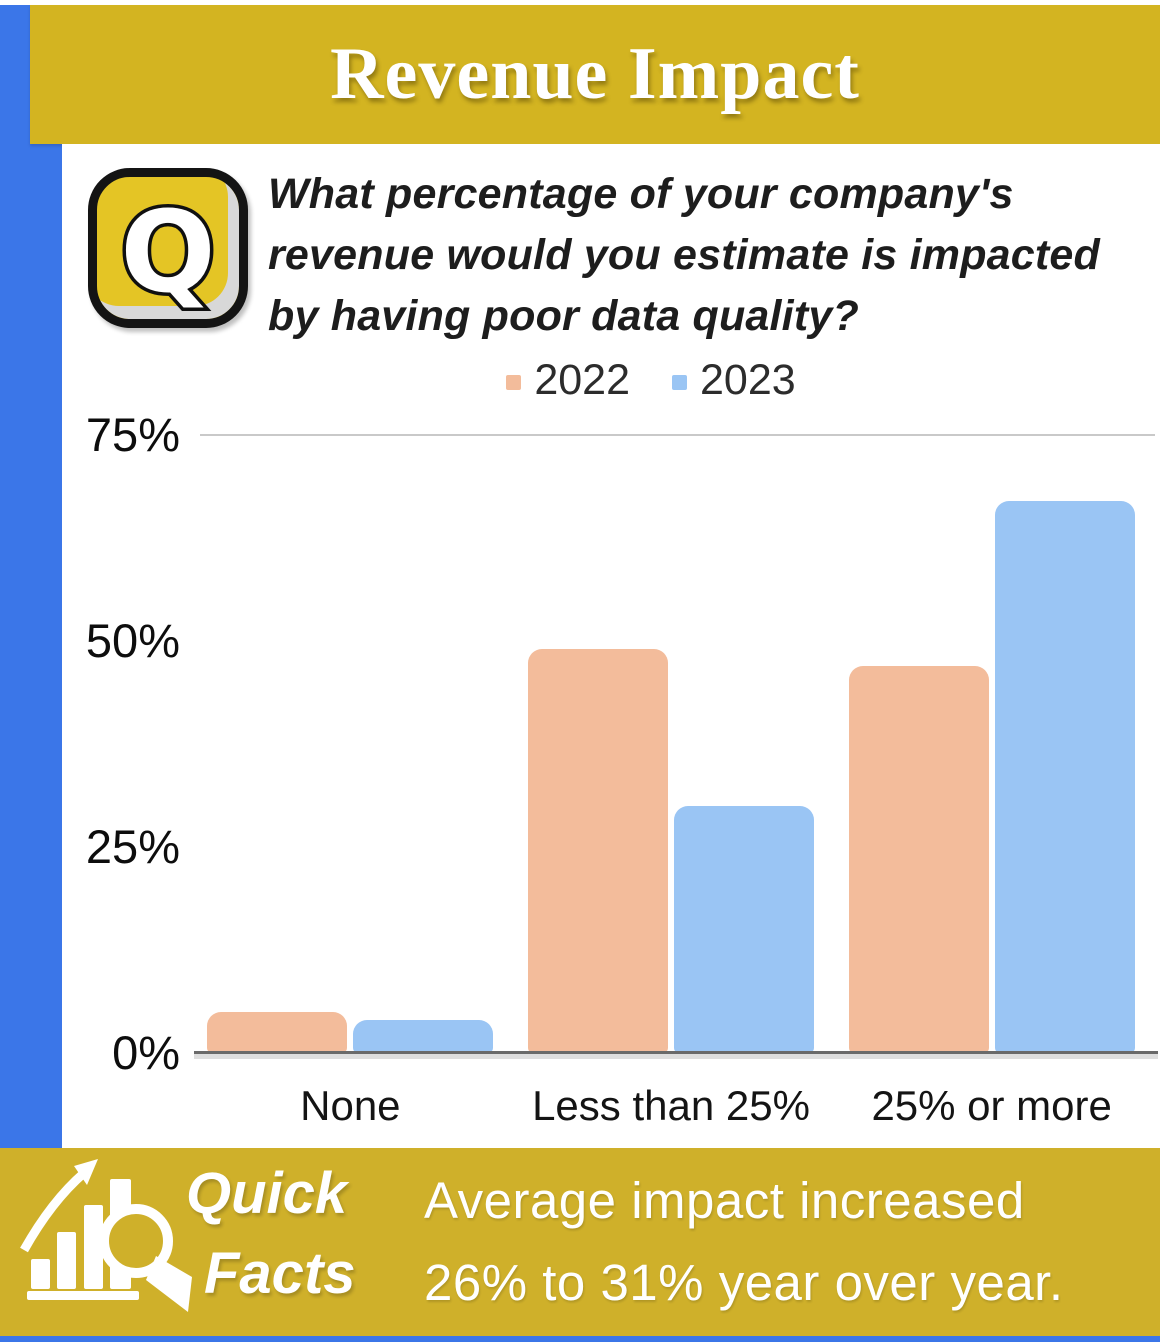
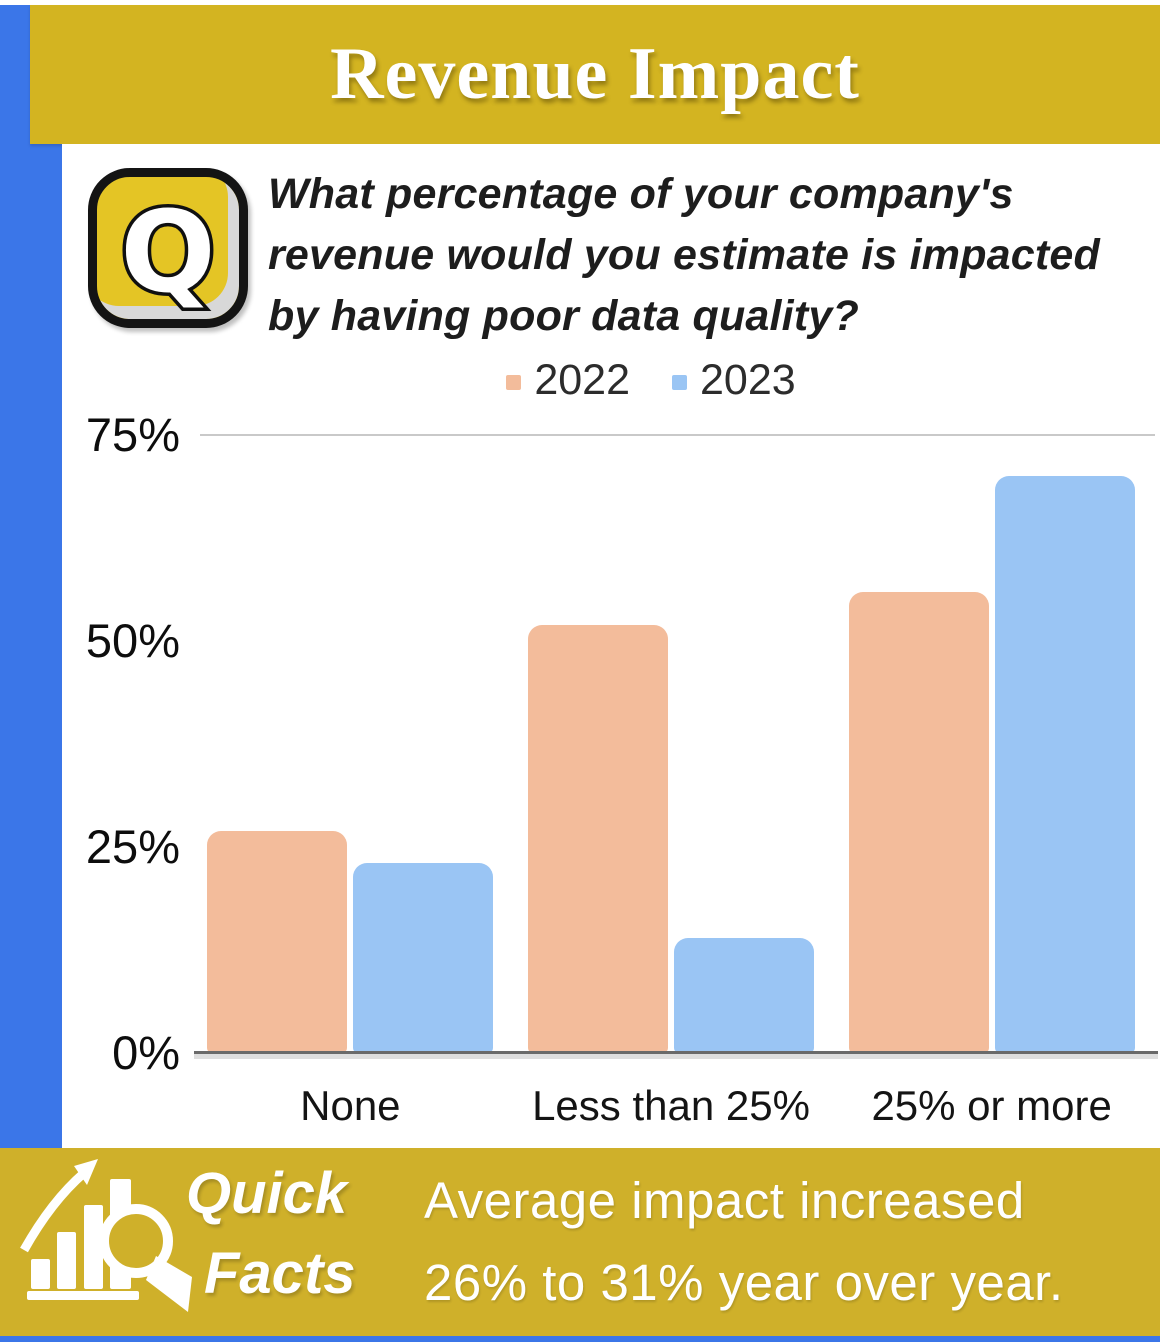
2022/None: 5% -> 27%
2023/None: 4% -> 23%
2022/Less than 25%: 49% -> 52%
2023/Less than 25%: 30% -> 14%
2022/25% or more: 47% -> 56%
2023/25% or more: 67% -> 70%
